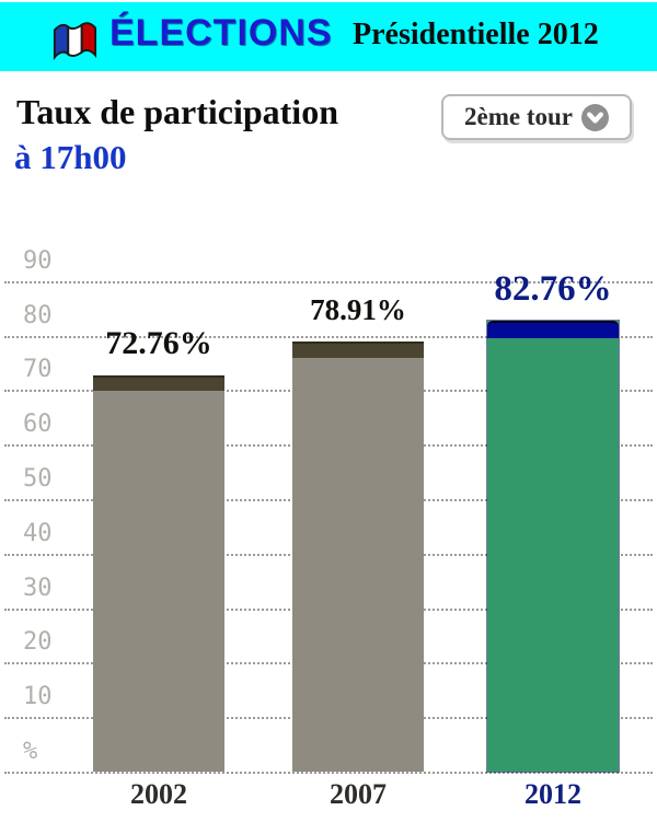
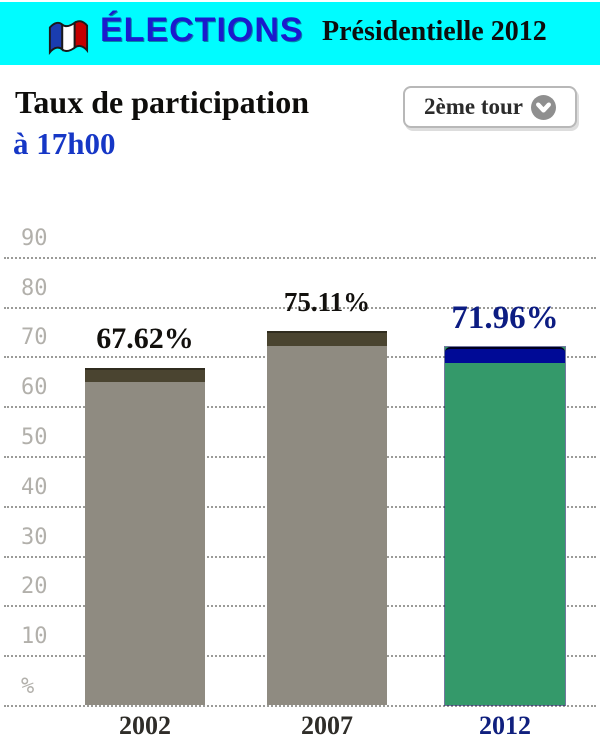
2002: 72.76% -> 67.62%
2007: 78.91% -> 75.11%
2012: 82.76% -> 71.96%
